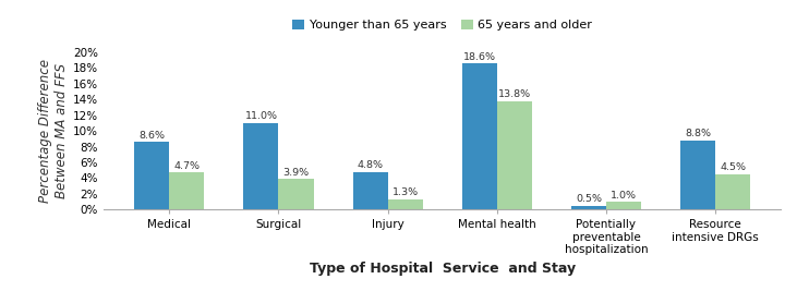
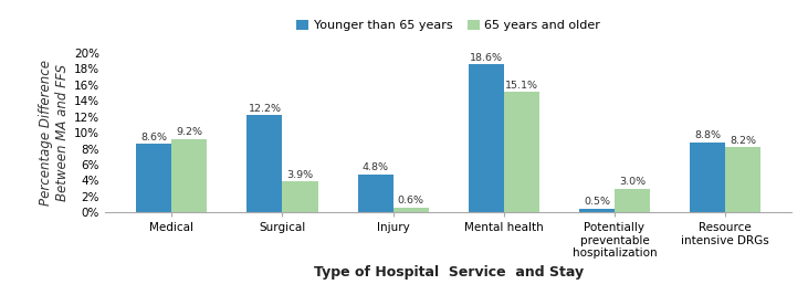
65 years and older/Medical: 4.7% -> 9.2%
Younger than 65 years/Surgical: 11.0% -> 12.2%
65 years and older/Injury: 1.3% -> 0.6%
65 years and older/Mental health: 13.8% -> 15.1%
65 years and older/Potentially preventable hospitalization: 1.0% -> 3.0%
65 years and older/Resource intensive DRGs: 4.5% -> 8.2%
